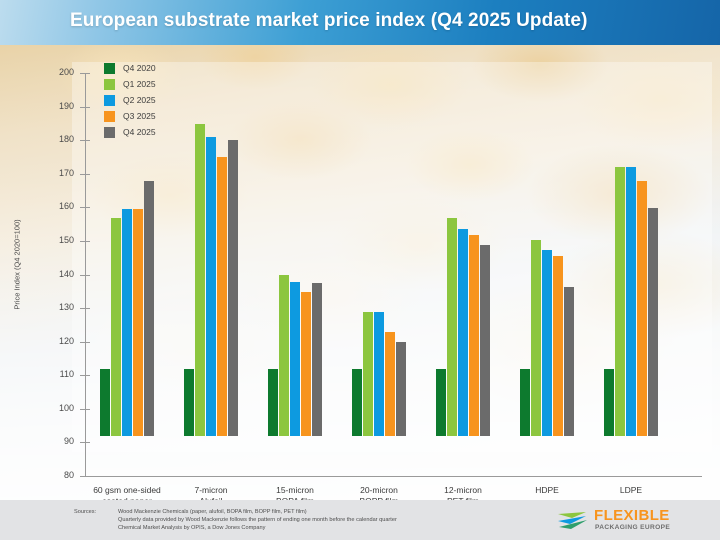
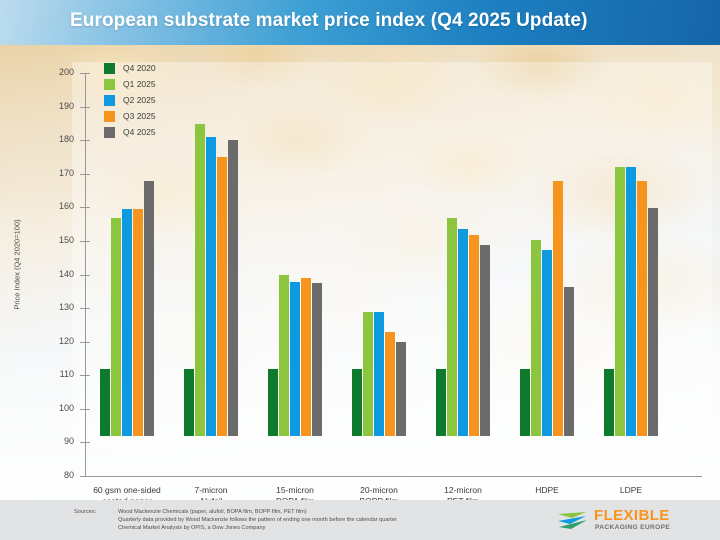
Q3 2025/15-micron BOPA film: 123 -> 127
Q3 2025/HDPE: 134 -> 156
